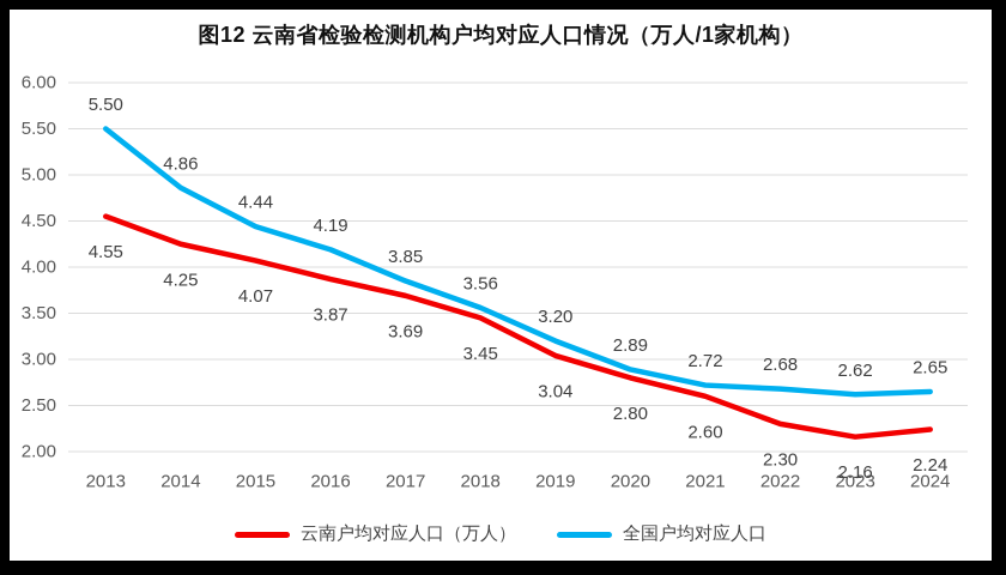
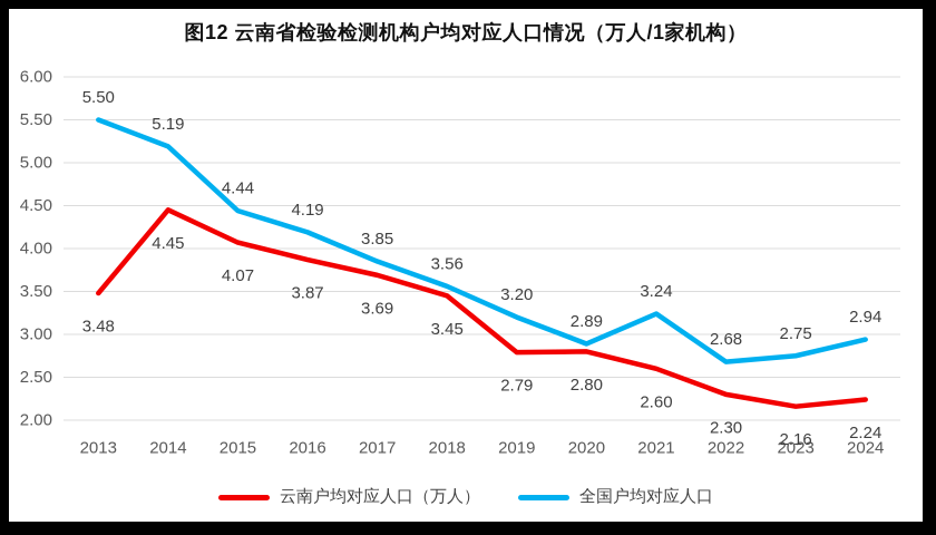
云南户均对应人口（万人）/2013: 4.55 -> 3.48
云南户均对应人口（万人）/2014: 4.25 -> 4.45
全国户均对应人口/2014: 4.86 -> 5.19
云南户均对应人口（万人）/2019: 3.04 -> 2.79
全国户均对应人口/2021: 2.72 -> 3.24
全国户均对应人口/2023: 2.62 -> 2.75
全国户均对应人口/2024: 2.65 -> 2.94
